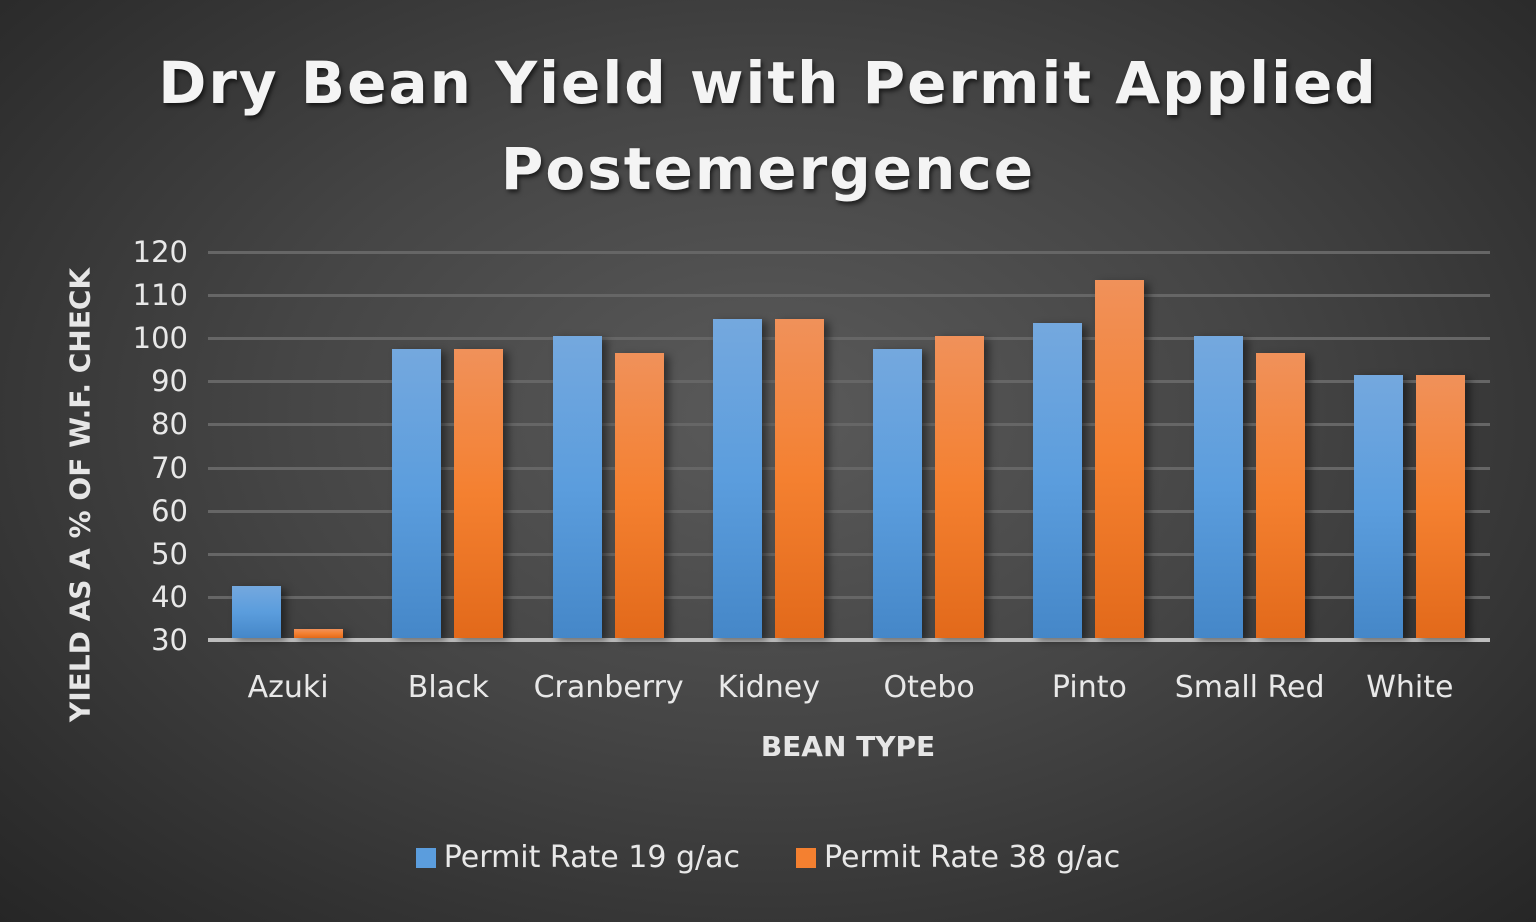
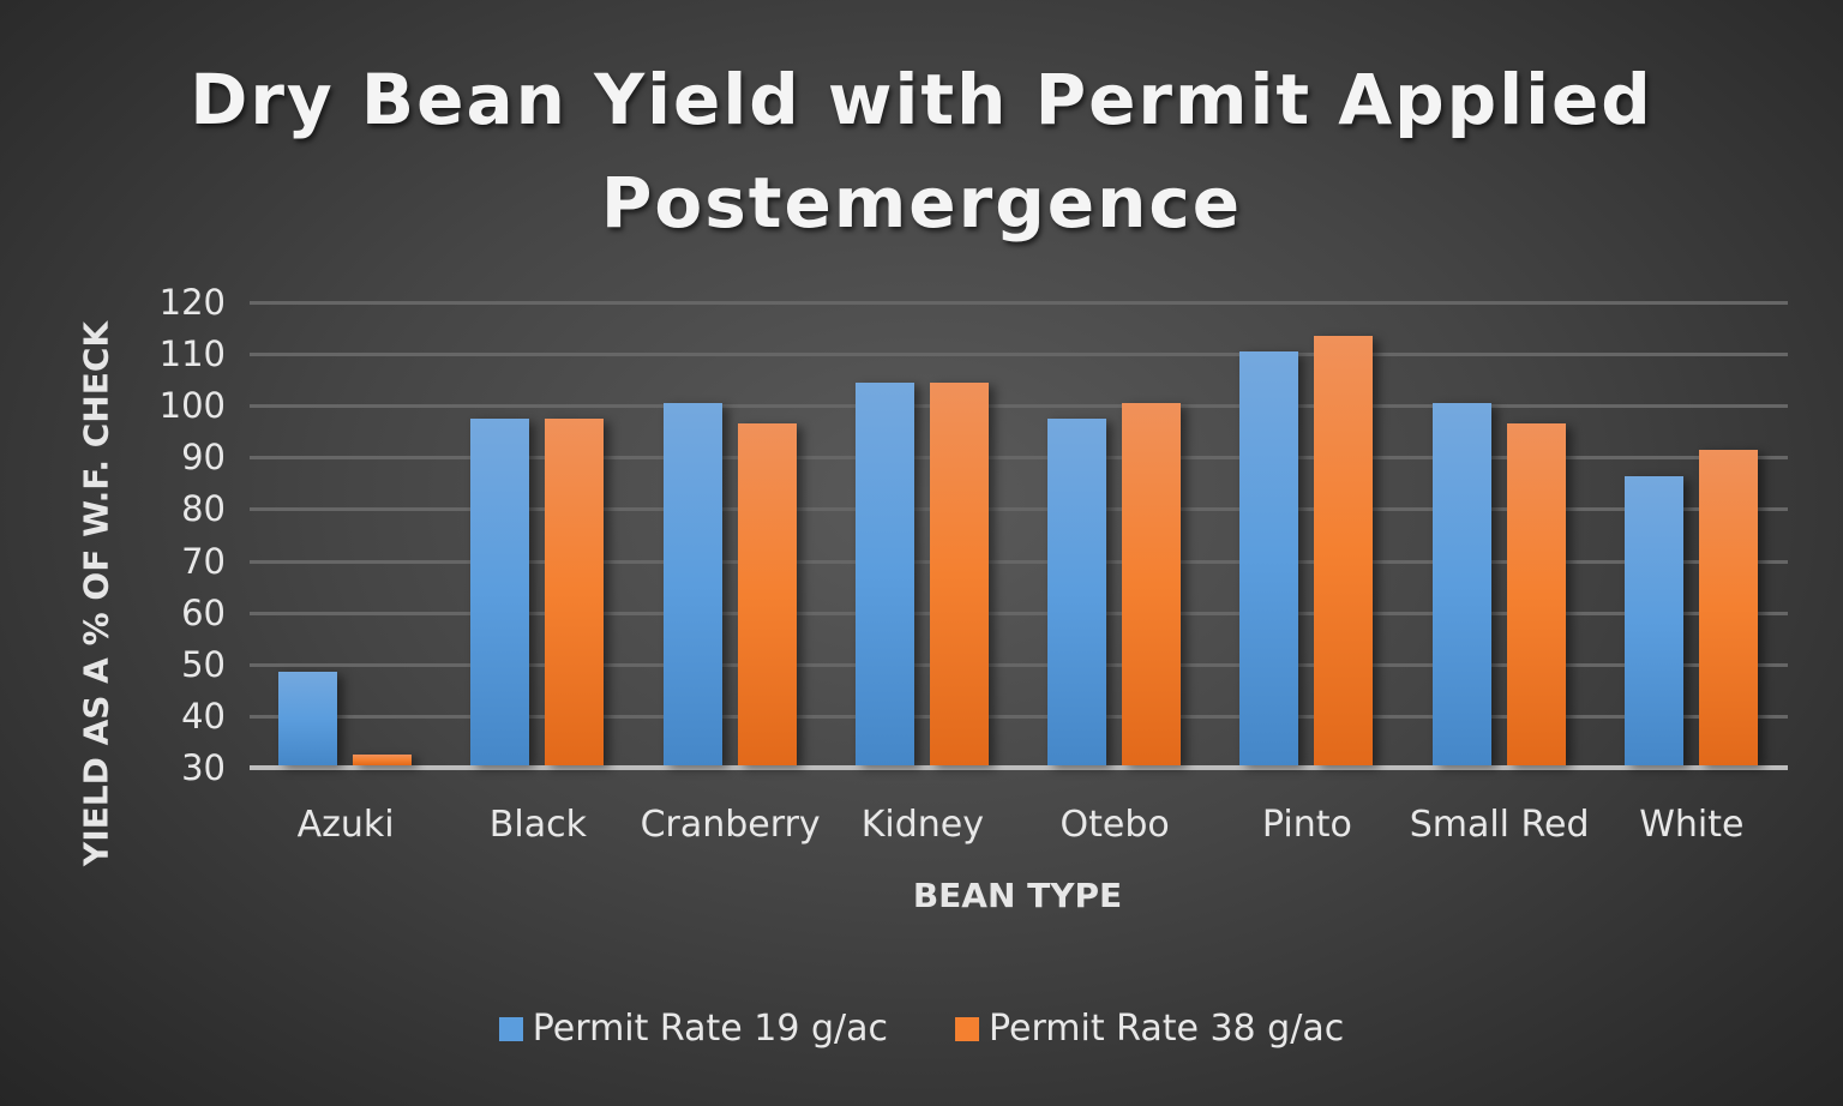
Permit Rate 19 g/ac/Azuki: 42 -> 48
Permit Rate 19 g/ac/Pinto: 103 -> 110
Permit Rate 19 g/ac/White: 91 -> 86
